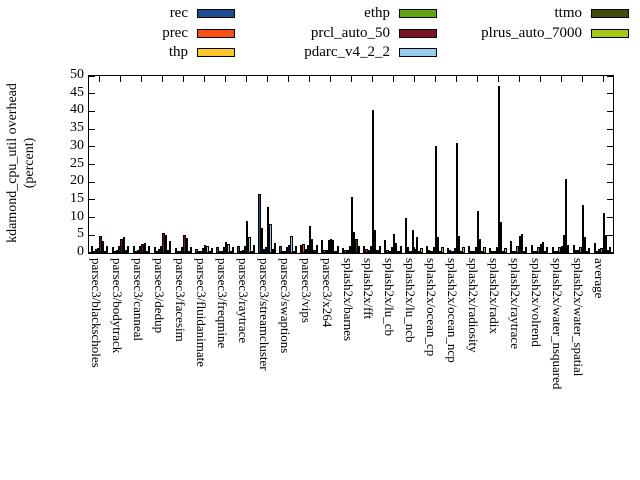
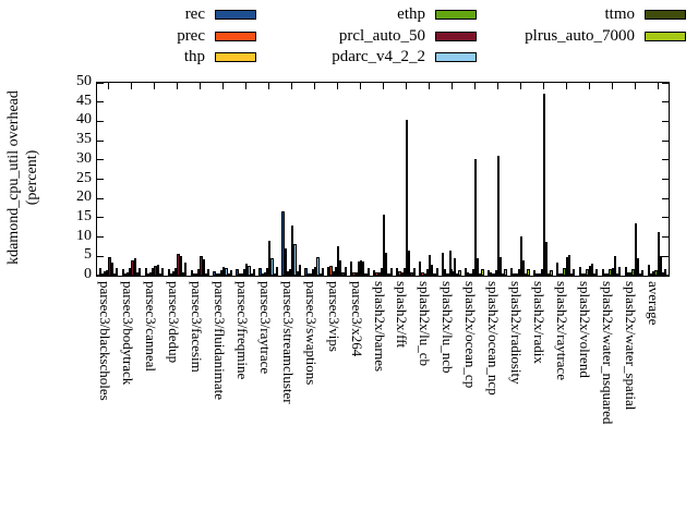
ttmo/splash2x/barnes: 4 -> 1
rec/splash2x/lu_ncb: 10 -> 6
prcl_auto_50/splash2x/radiosity: 12 -> 10
ttmo/splash2x/water_nsquared: 21 -> 1
